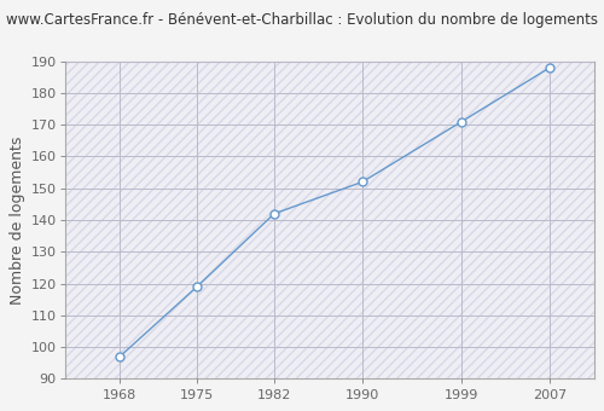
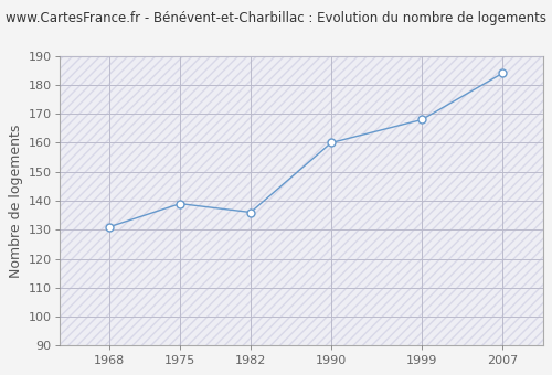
1968: 97 -> 131
1975: 119 -> 139
1982: 142 -> 136
1990: 152 -> 160
1999: 171 -> 168
2007: 188 -> 184
